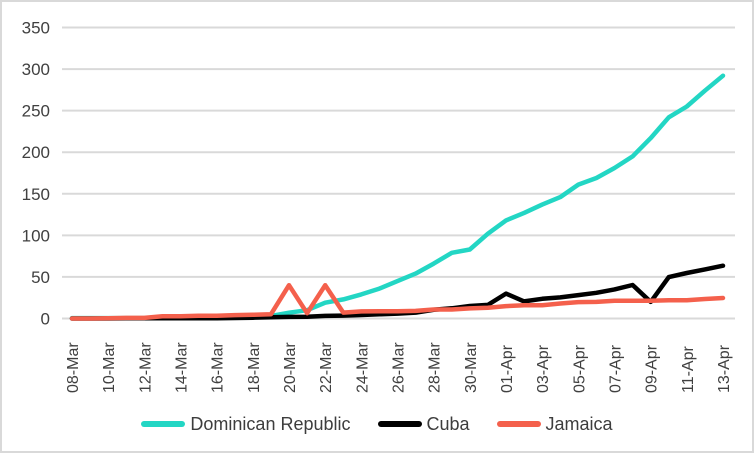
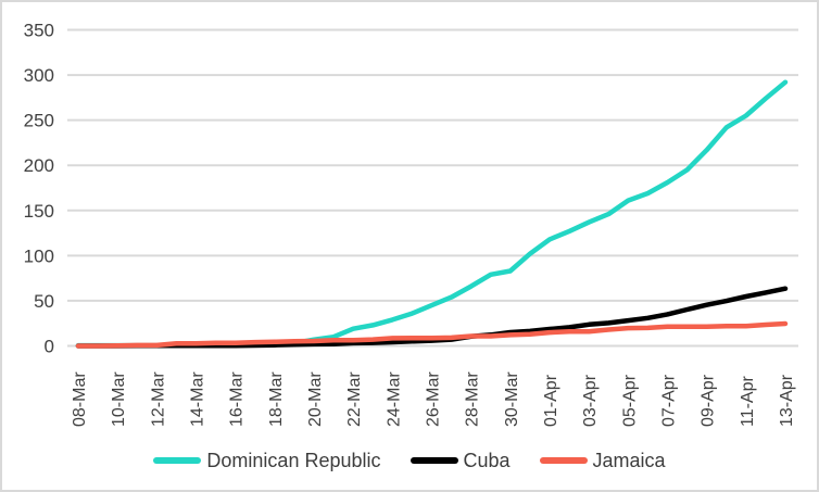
Jamaica/20-Mar: 40 -> 10
Jamaica/22-Mar: 40 -> 10
Cuba/01-Apr: 30 -> 20
Cuba/09-Apr: 20 -> 50
